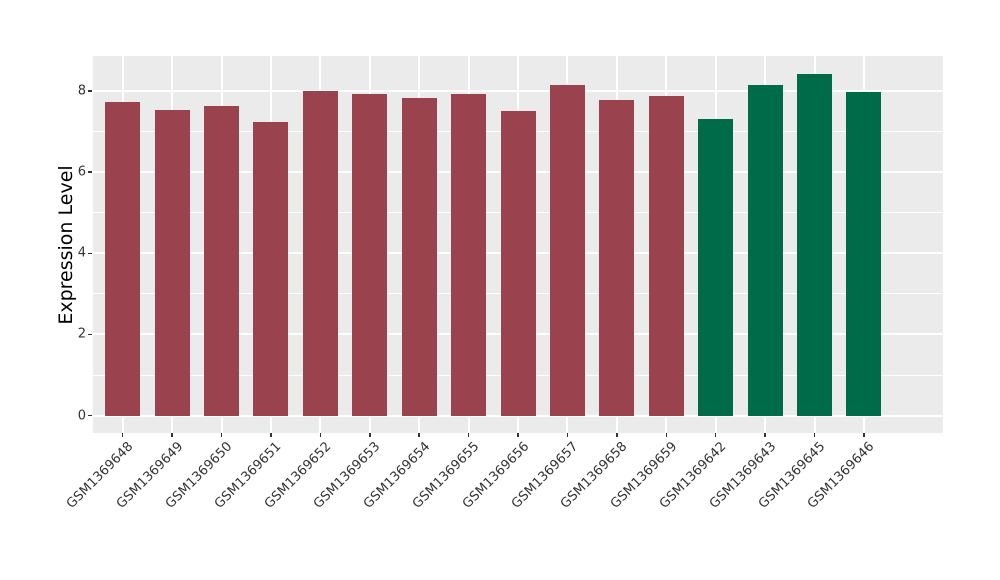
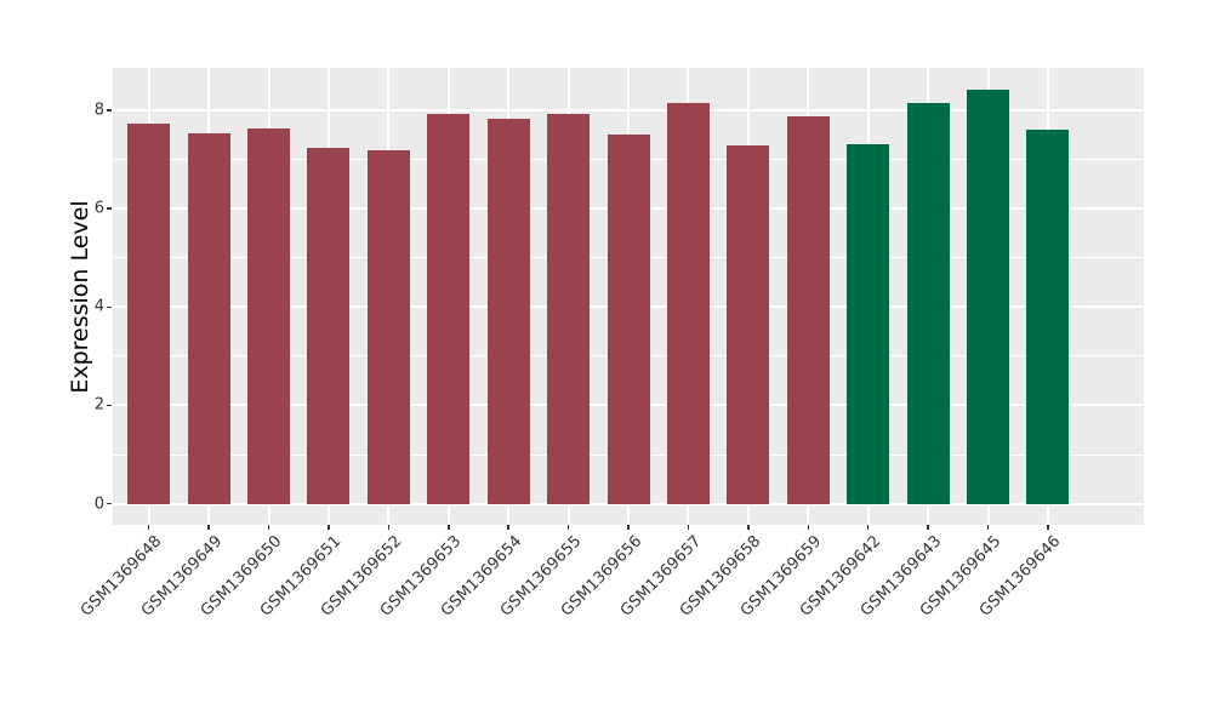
GSM1369652: 8.0 -> 7.2
GSM1369658: 7.8 -> 7.3
GSM1369646: 8.0 -> 7.6
